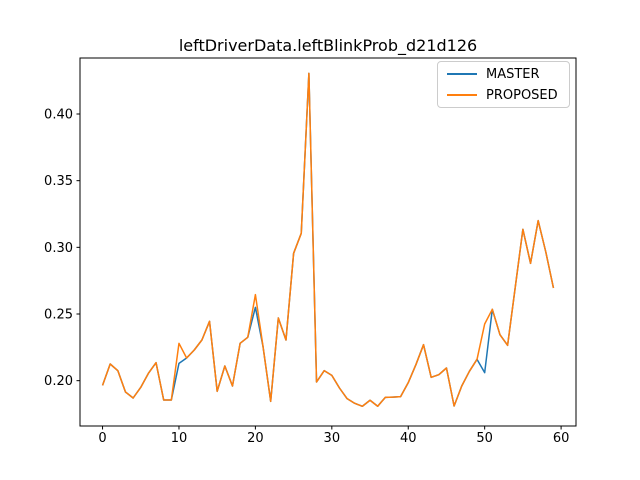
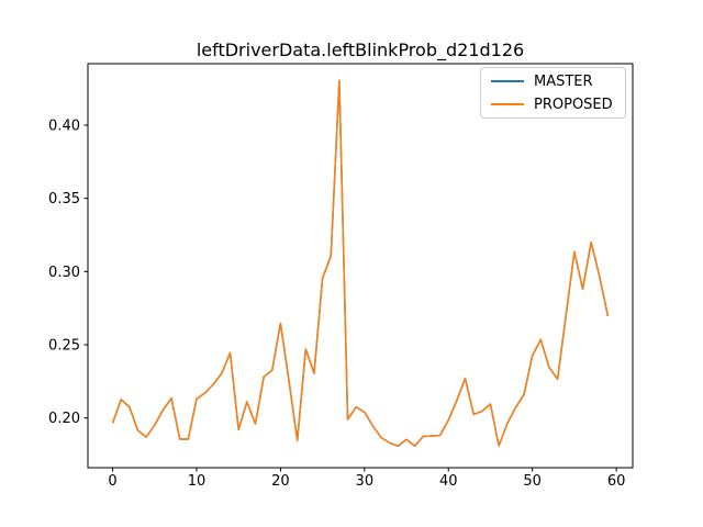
PROPOSED/10: 0.228 -> 0.213
MASTER/20: 0.255 -> 0.265
MASTER/50: 0.206 -> 0.242
